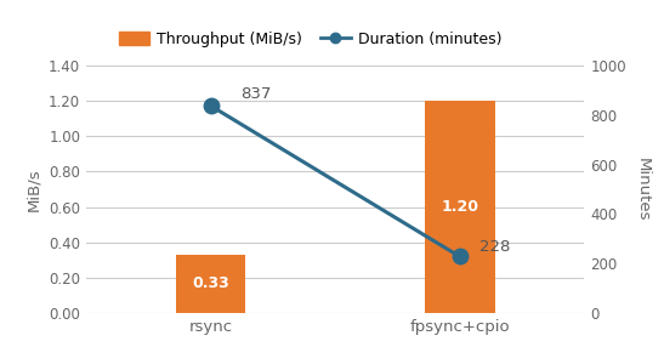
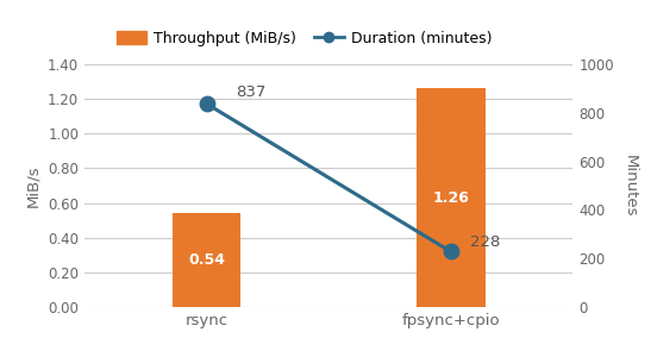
rsync: 0.33 -> 0.54
fpsync+cpio: 1.20 -> 1.26
